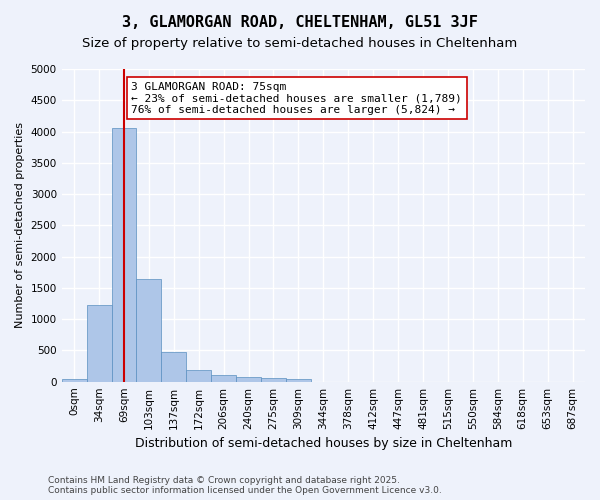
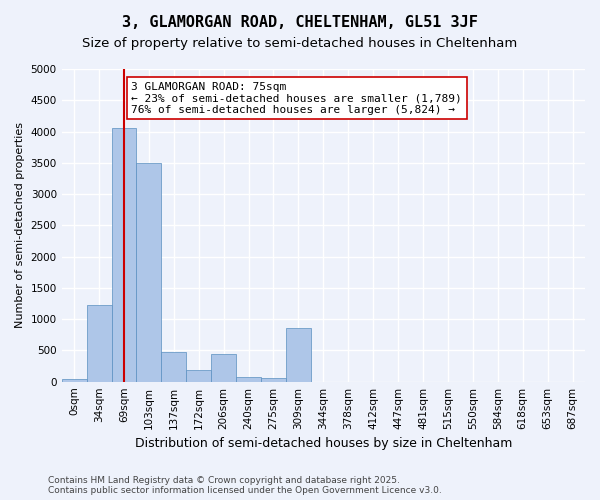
103sqm: 1640 -> 3500
206sqm: 110 -> 440
309sqm: 50 -> 860
